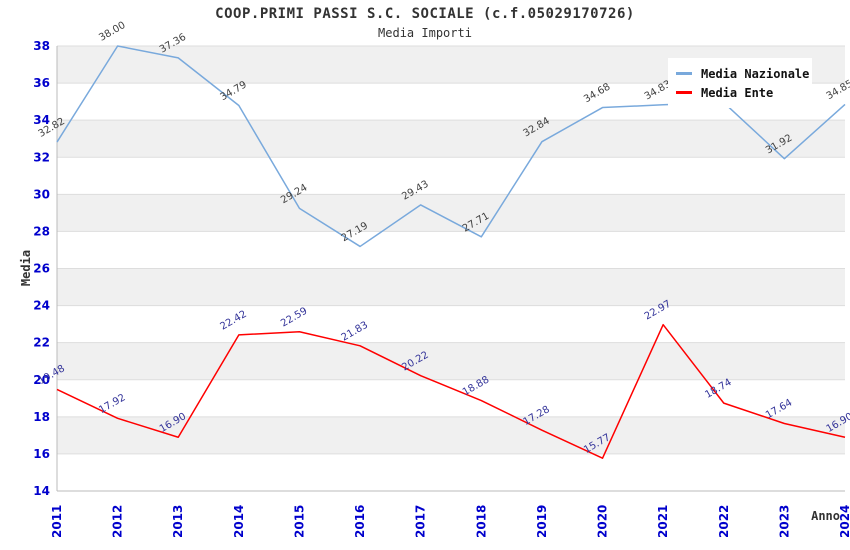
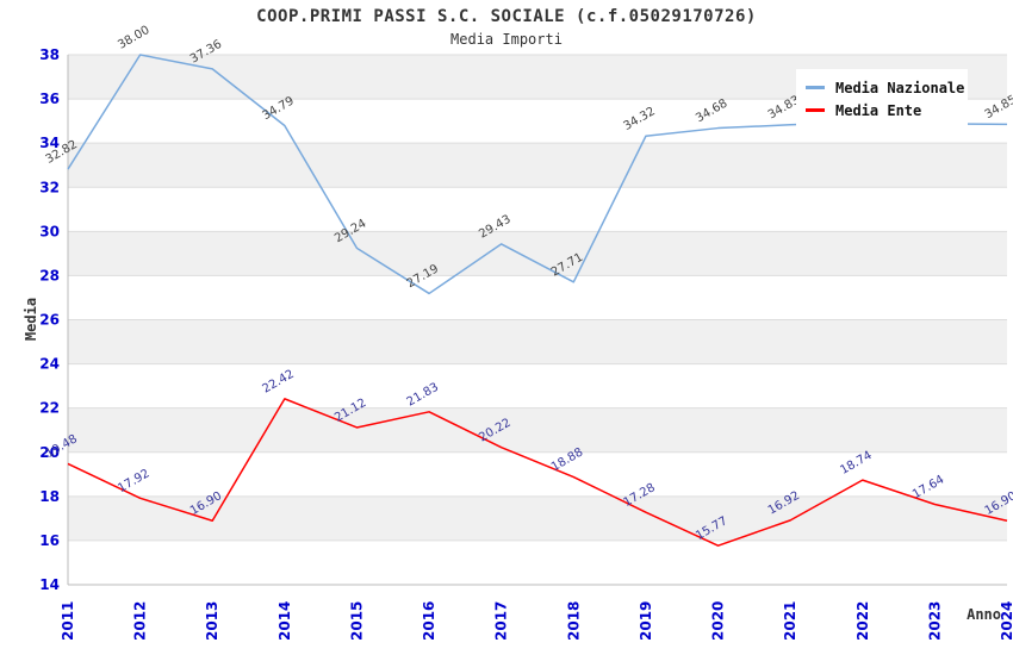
Media Ente/2015: 22.59 -> 21.12
Media Nazionale/2019: 32.84 -> 34.32
Media Ente/2021: 22.97 -> 16.92
Media Nazionale/2023: 31.92 -> 34.88
